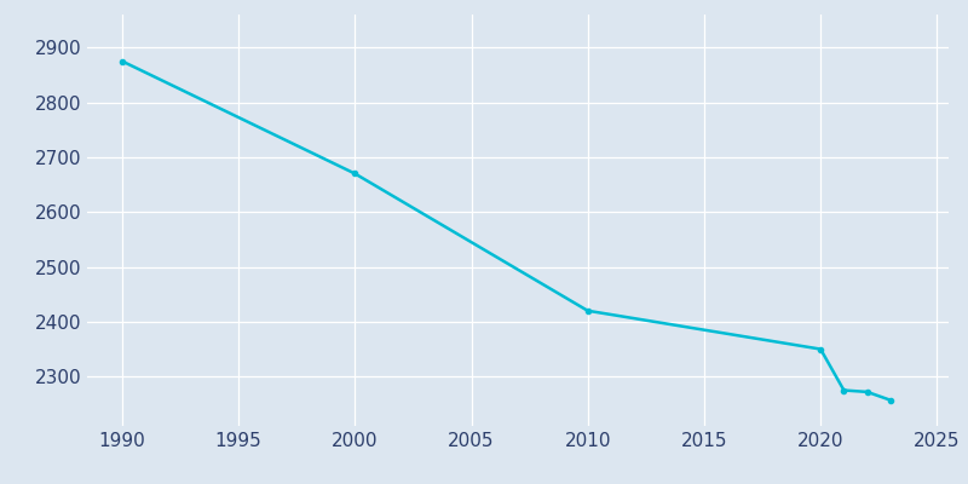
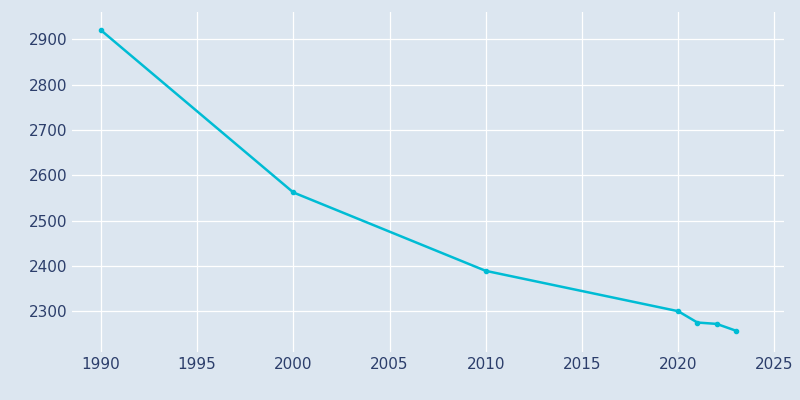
1990: 2875 -> 2920
2000: 2670 -> 2562
2010: 2420 -> 2389
2020: 2350 -> 2300
